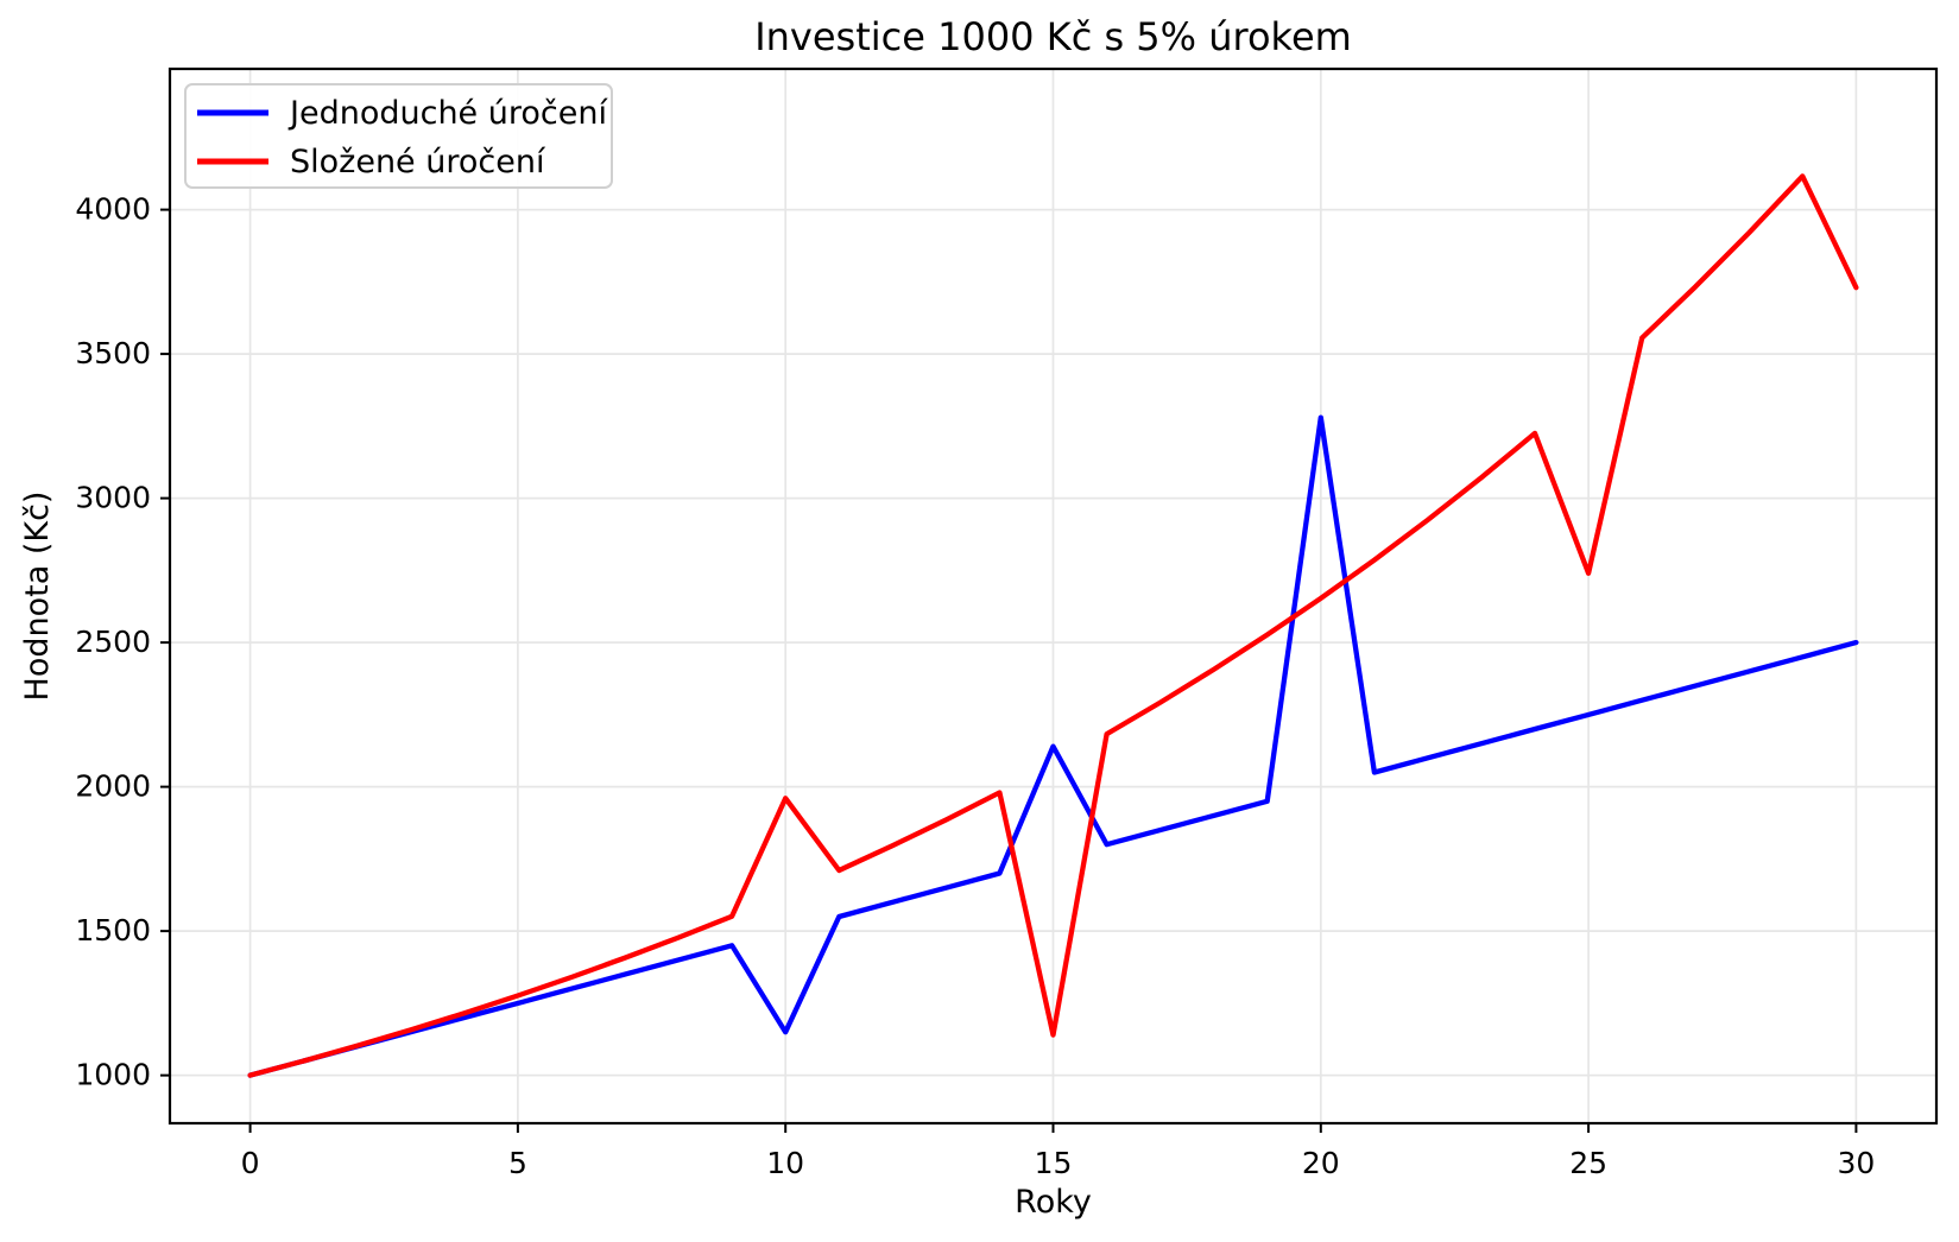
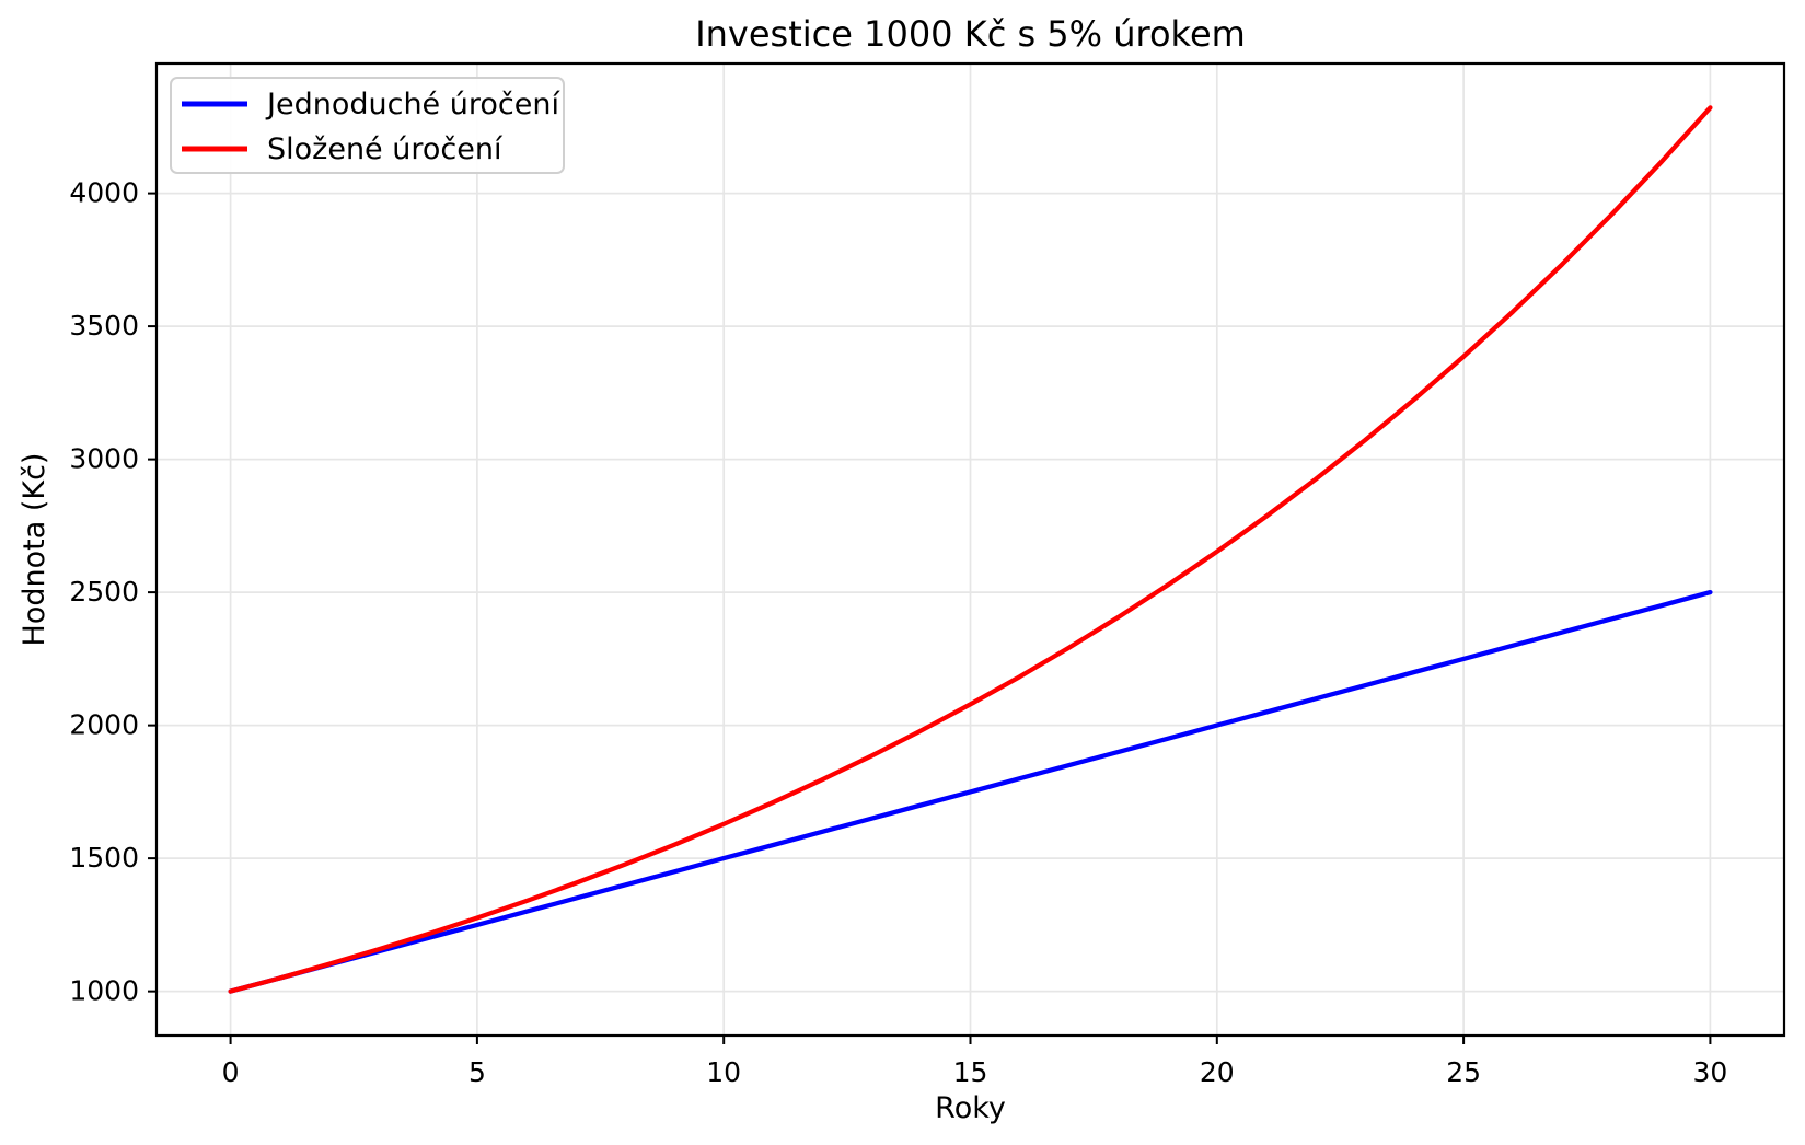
Jednoduché úročení/10: 1150 -> 1500
Složené úročení/10: 1960 -> 1630
Jednoduché úročení/15: 2140 -> 1750
Složené úročení/15: 1140 -> 2080
Jednoduché úročení/20: 3280 -> 2000
Složené úročení/25: 2740 -> 3390
Složené úročení/30: 3730 -> 4320
